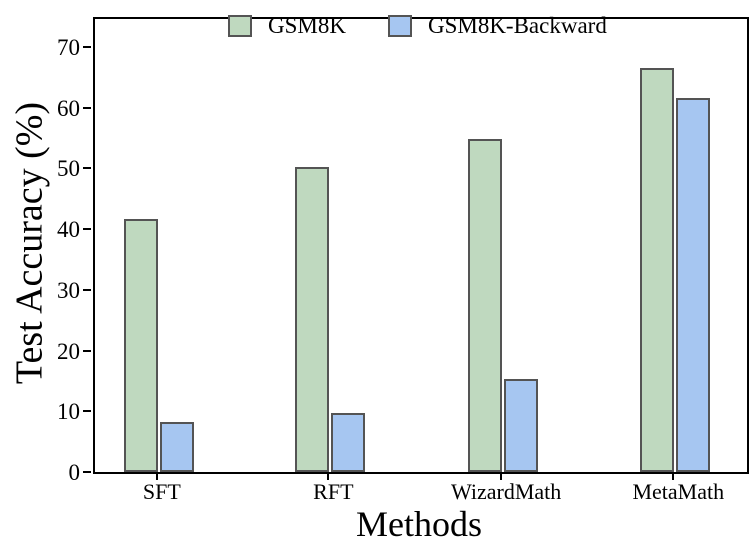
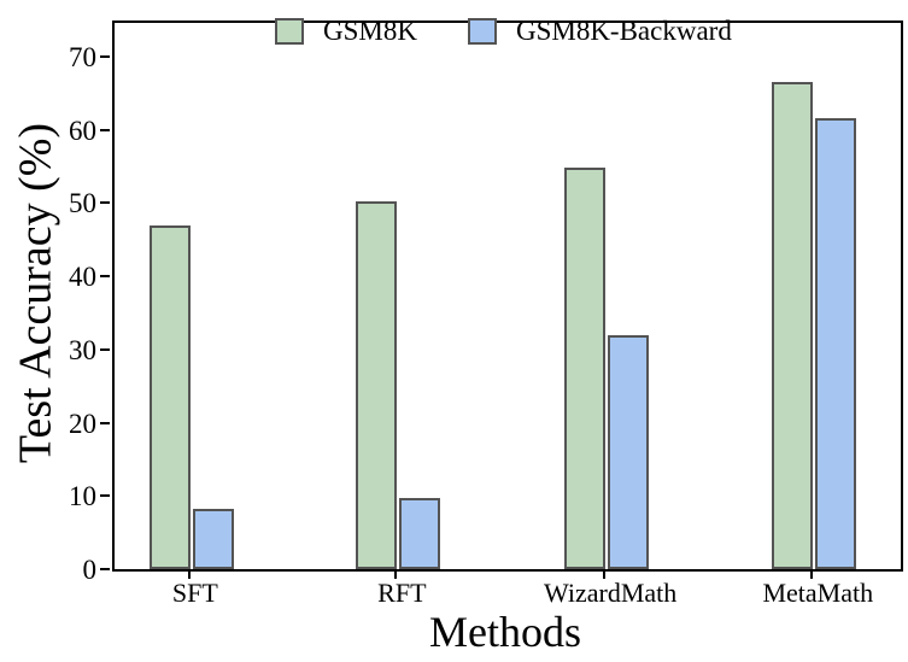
GSM8K/SFT: 42 -> 47
GSM8K-Backward/WizardMath: 15 -> 32
